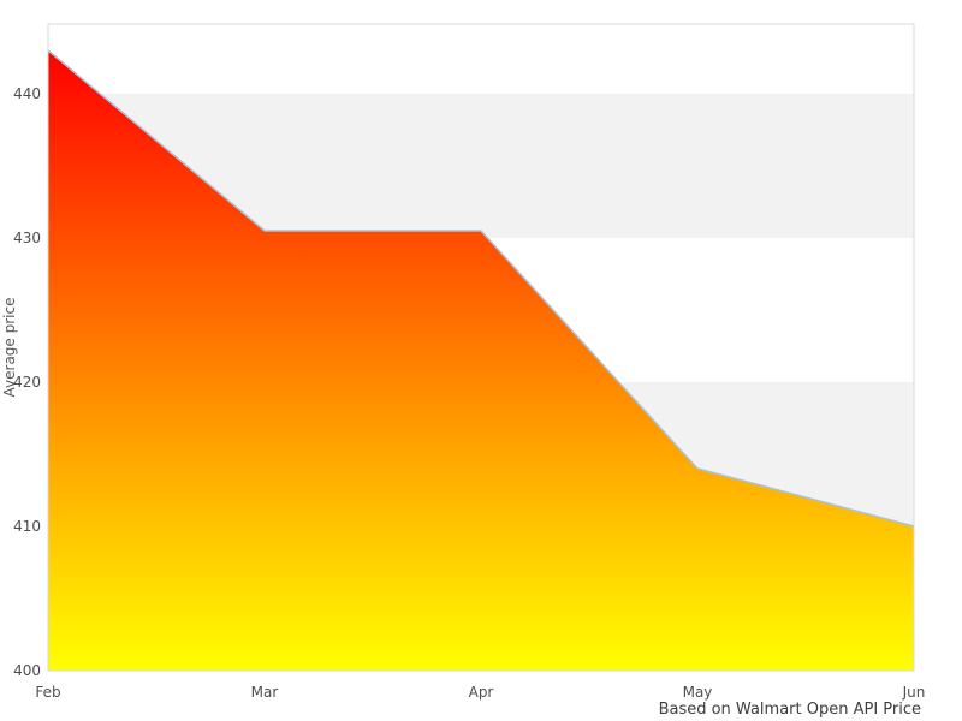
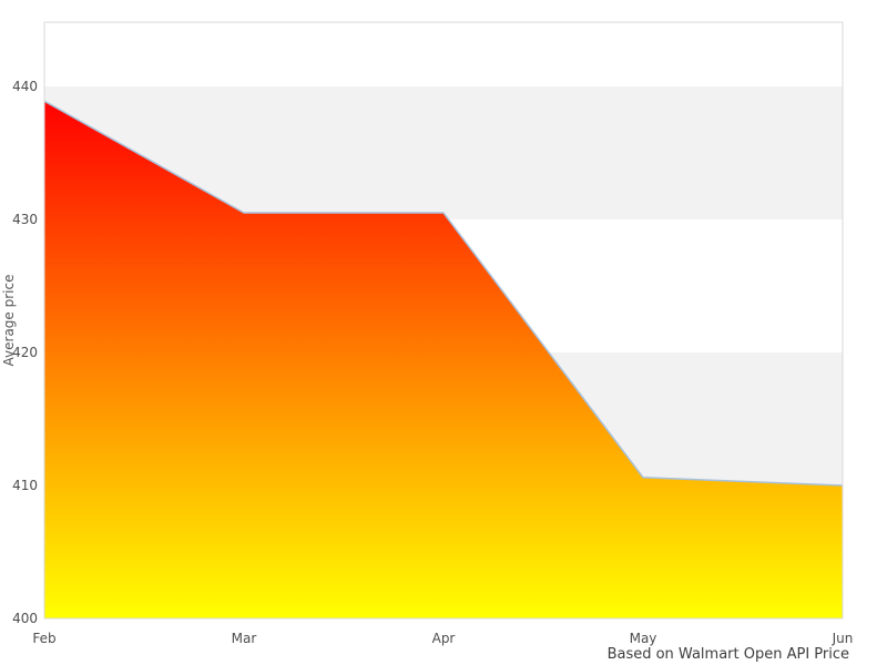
Feb: 443.0 -> 438.9
May: 414.0 -> 410.6
